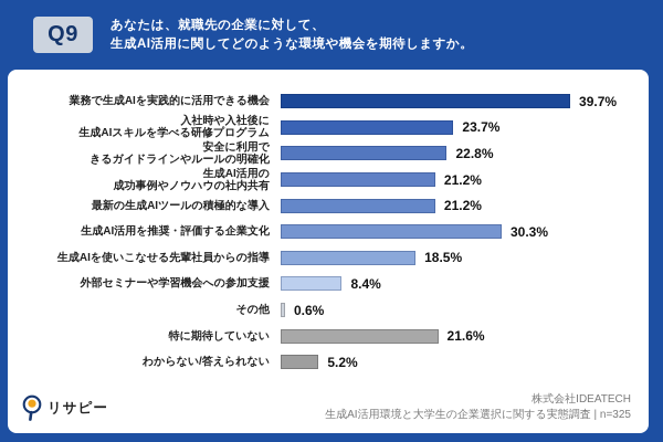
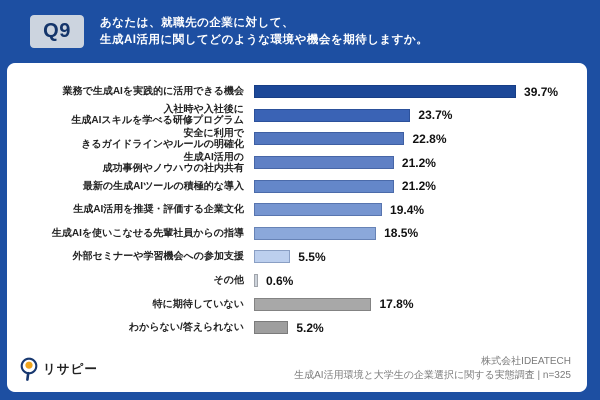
生成AI活用を推奨・評価する企業文化: 30.3% -> 19.4%
外部セミナーや学習機会への参加支援: 8.4% -> 5.5%
特に期待していない: 21.6% -> 17.8%
